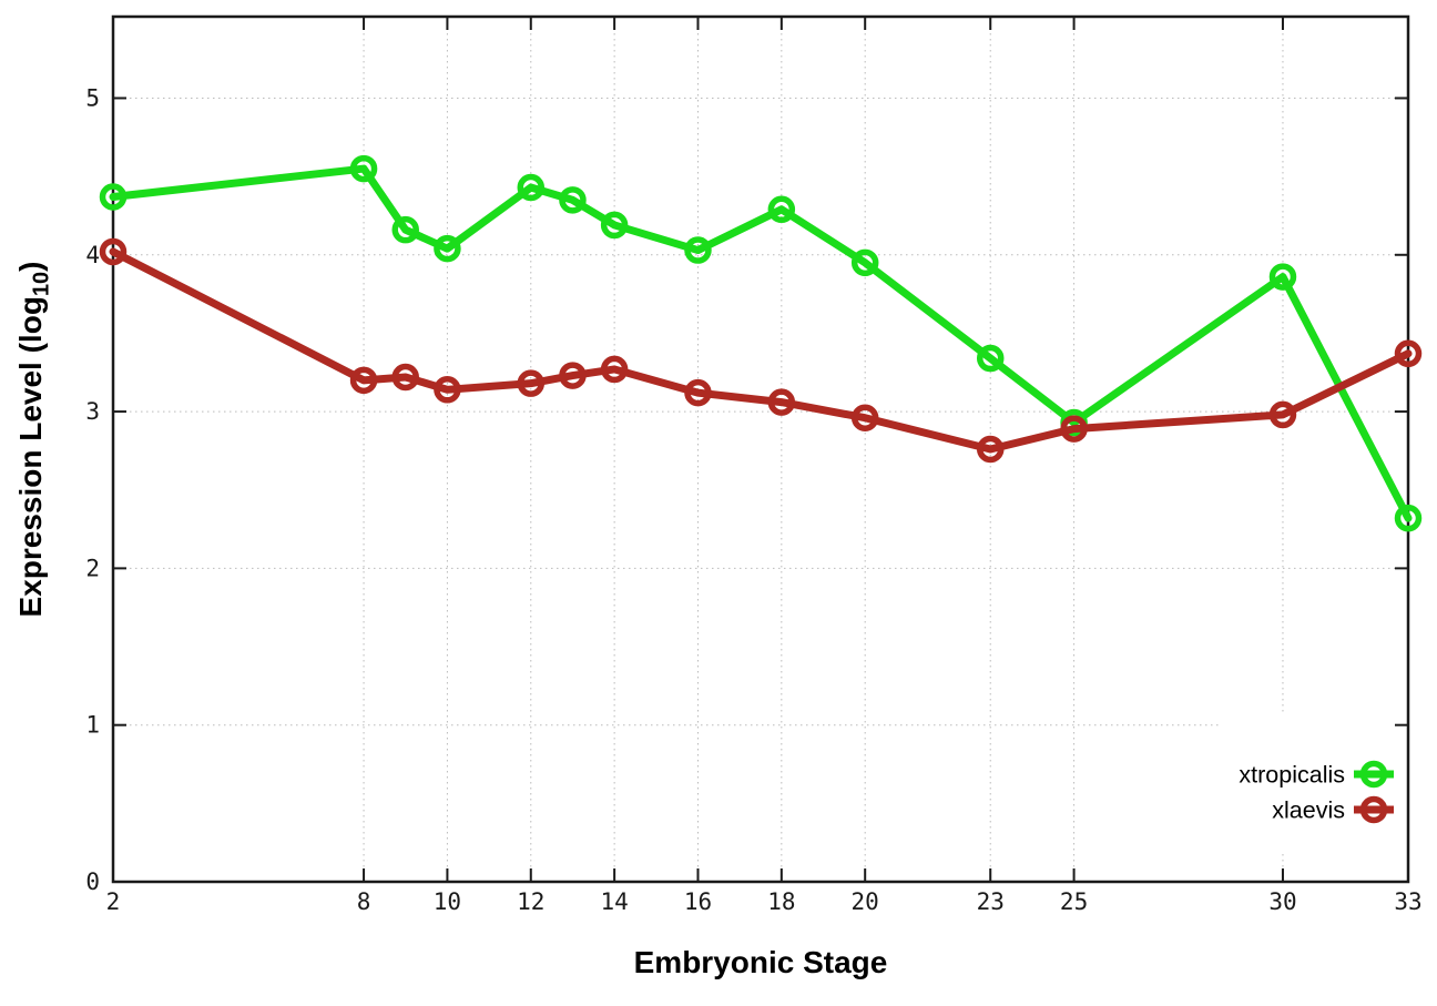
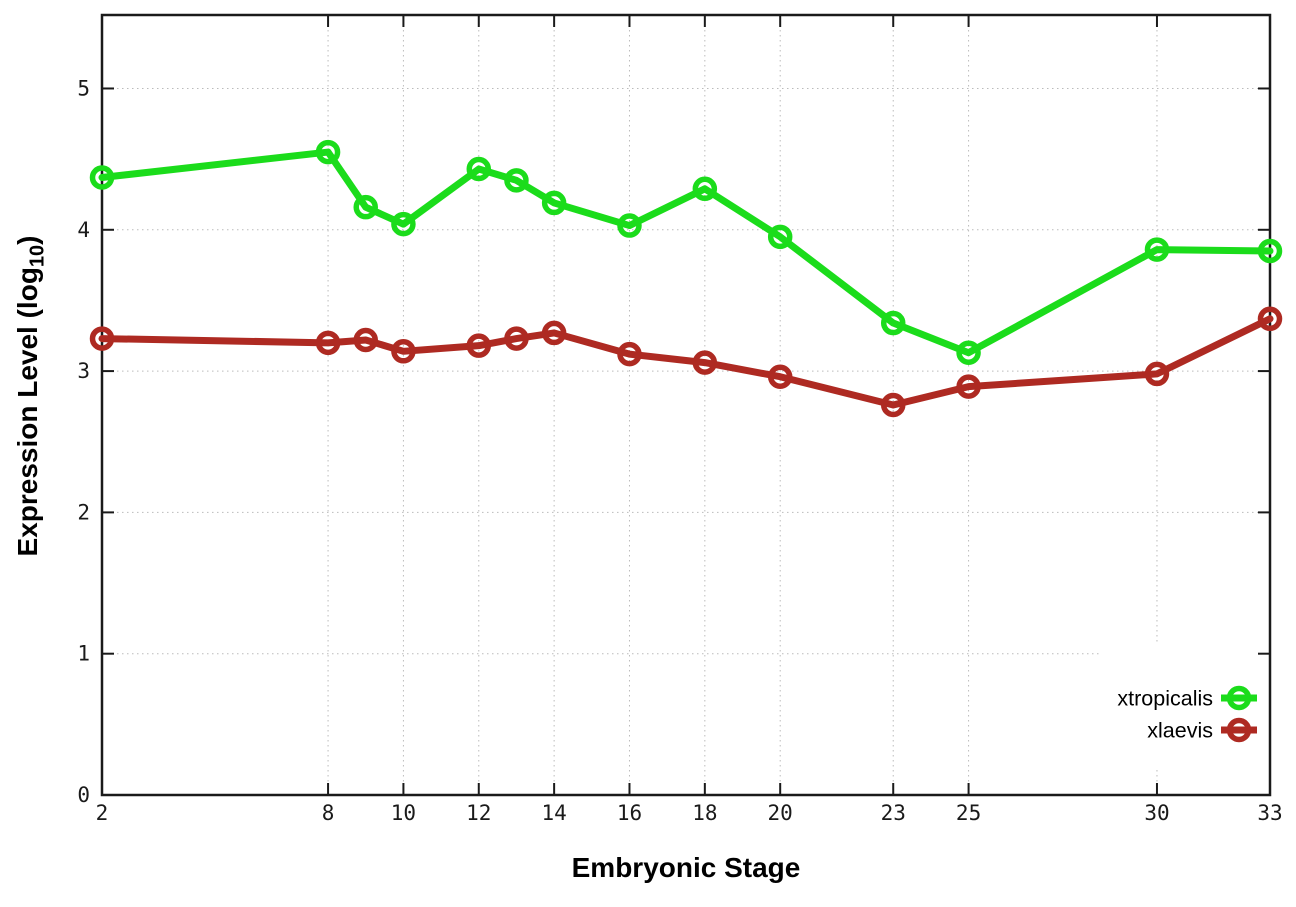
xlaevis/2: 4.02 -> 3.23
xtropicalis/25: 2.93 -> 3.13
xtropicalis/33: 2.32 -> 3.85
